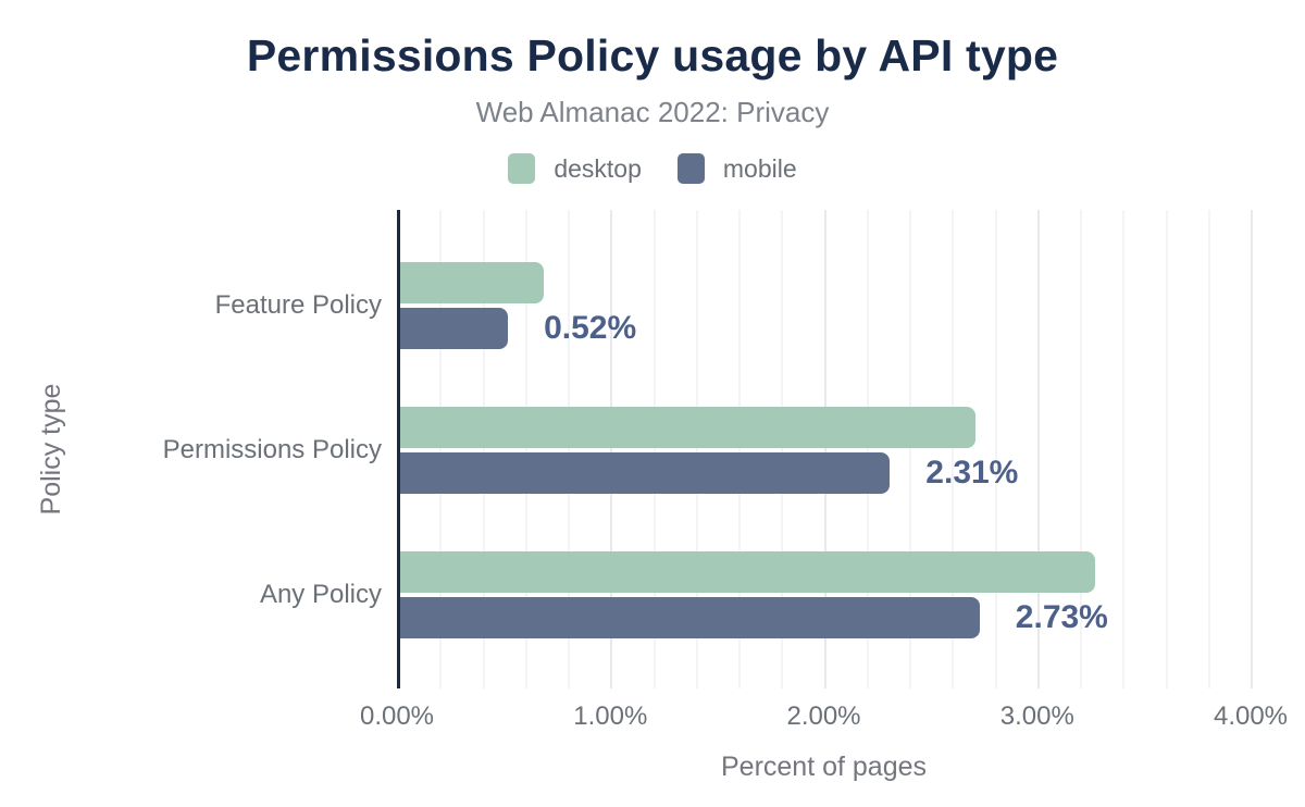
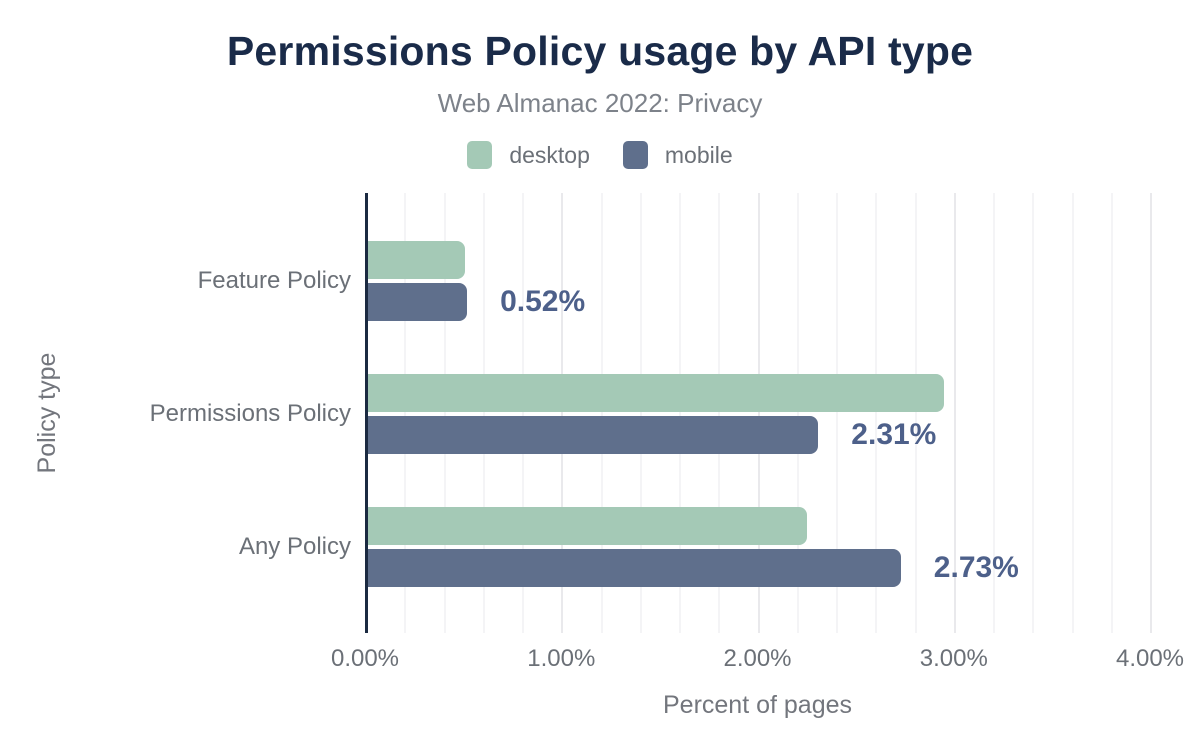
desktop/Feature Policy: 0.69% -> 0.51%
desktop/Permissions Policy: 2.71% -> 2.95%
desktop/Any Policy: 3.27% -> 2.25%
